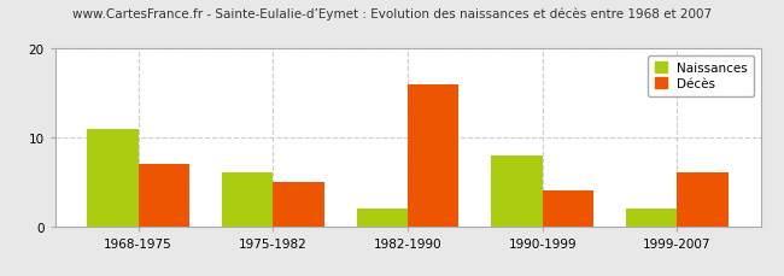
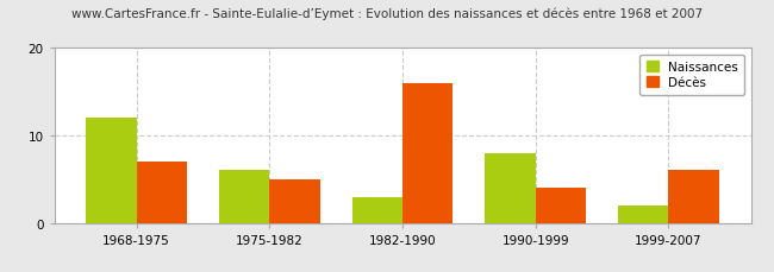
Naissances/1968-1975: 11 -> 12
Naissances/1982-1990: 2 -> 3
